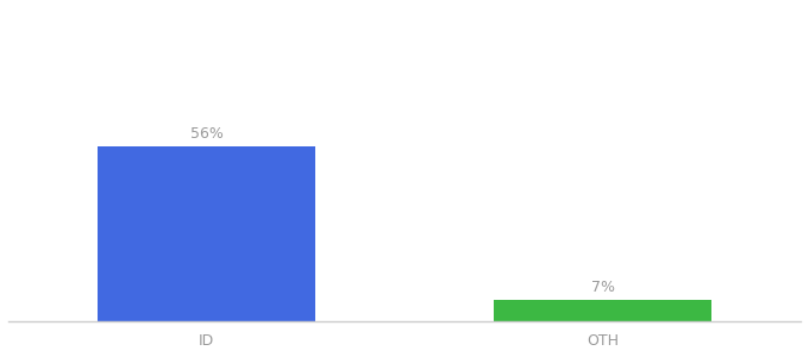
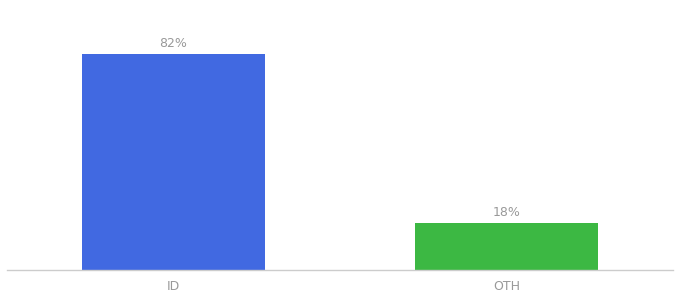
ID: 56% -> 82%
OTH: 7% -> 18%
